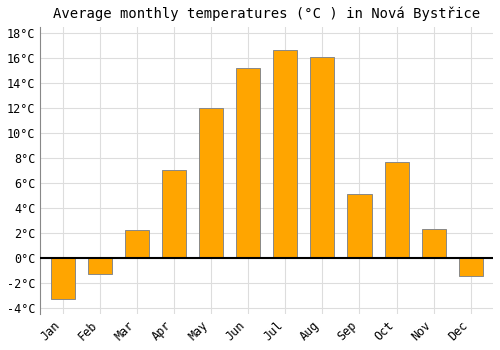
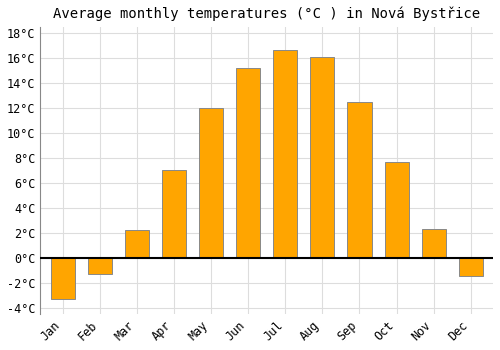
Sep: 5.1°C -> 12.5°C
